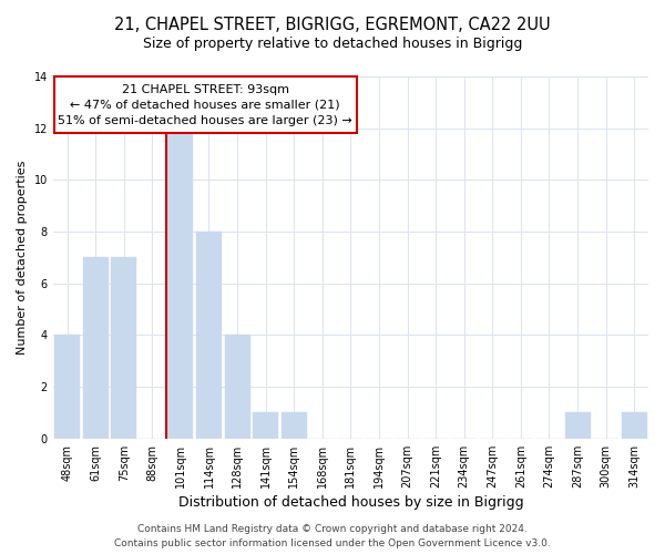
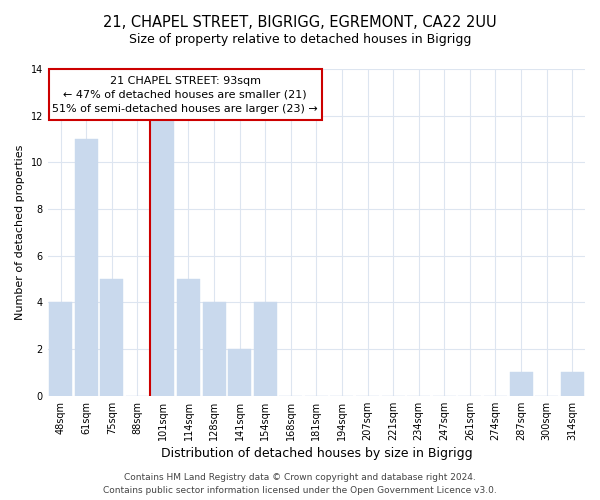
61sqm: 7 -> 11
75sqm: 7 -> 5
114sqm: 8 -> 5
141sqm: 1 -> 2
154sqm: 1 -> 4
